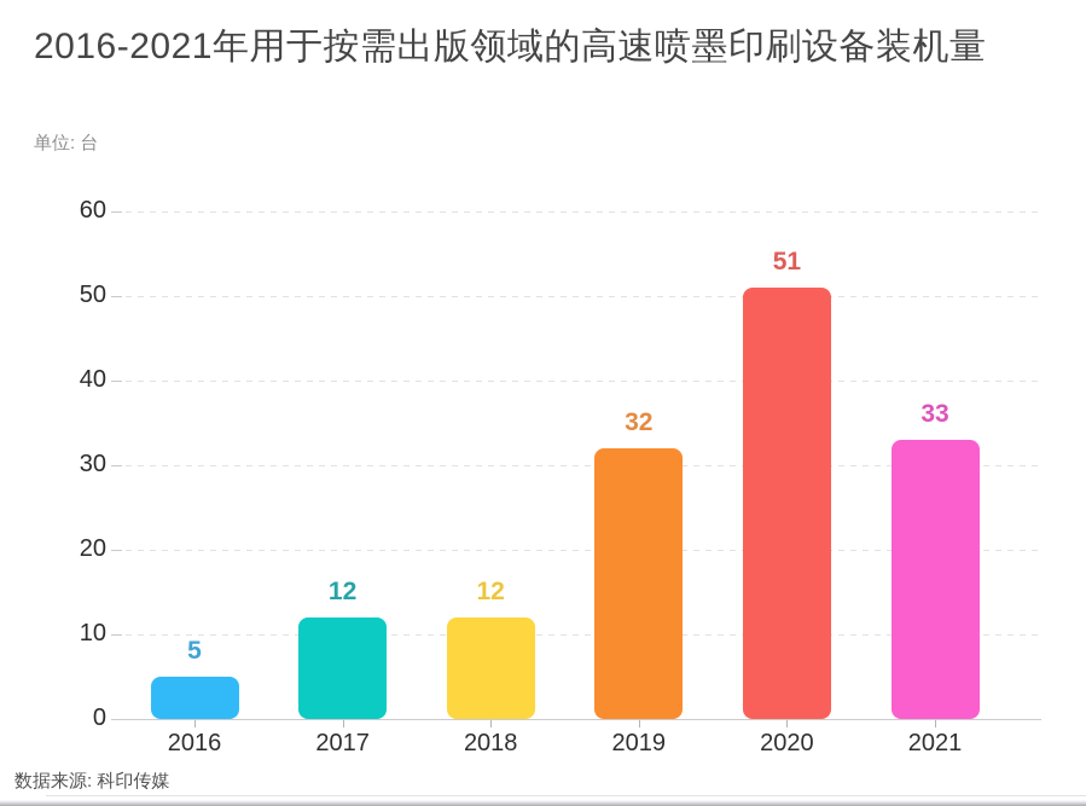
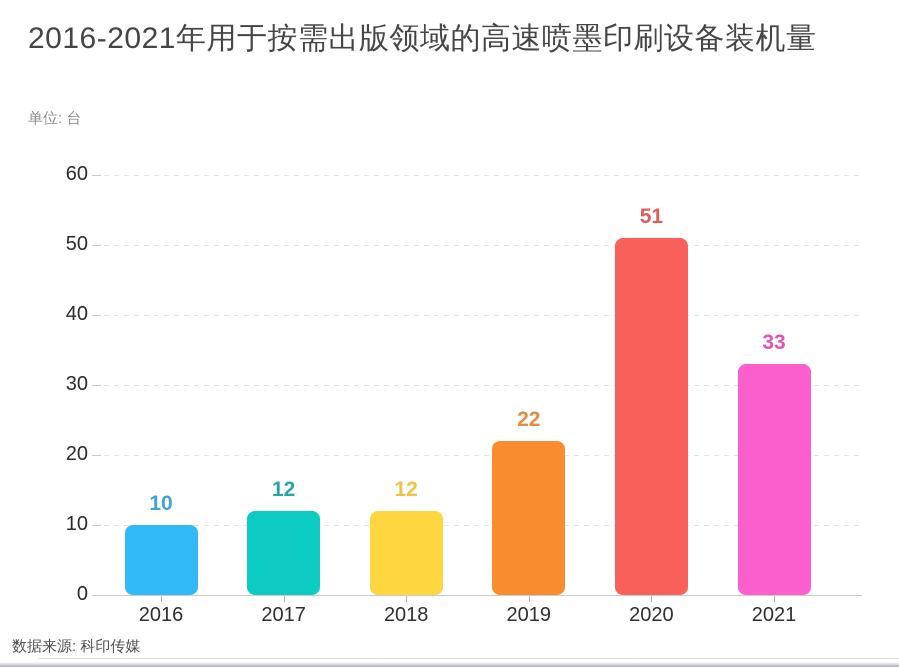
2016: 5 -> 10
2019: 32 -> 22
